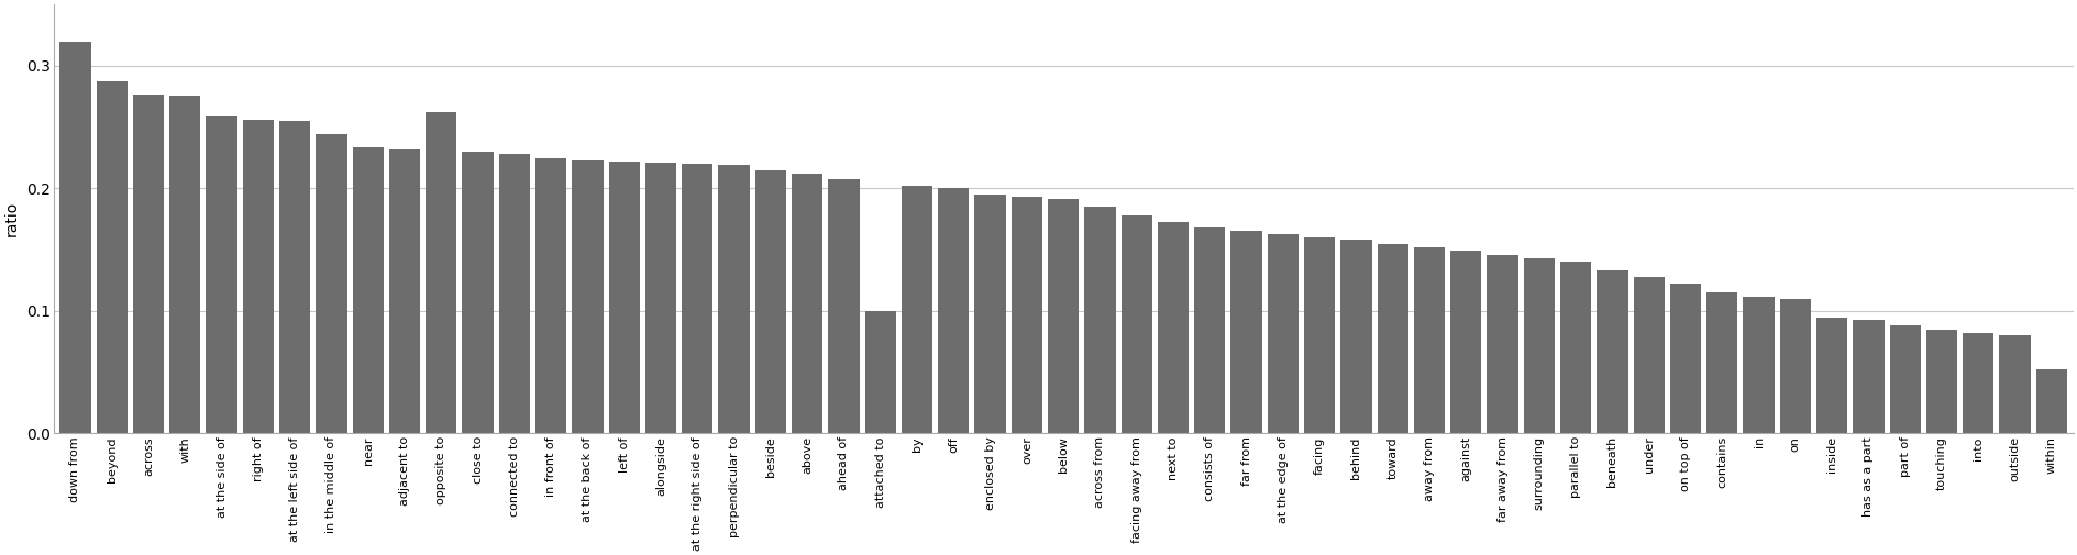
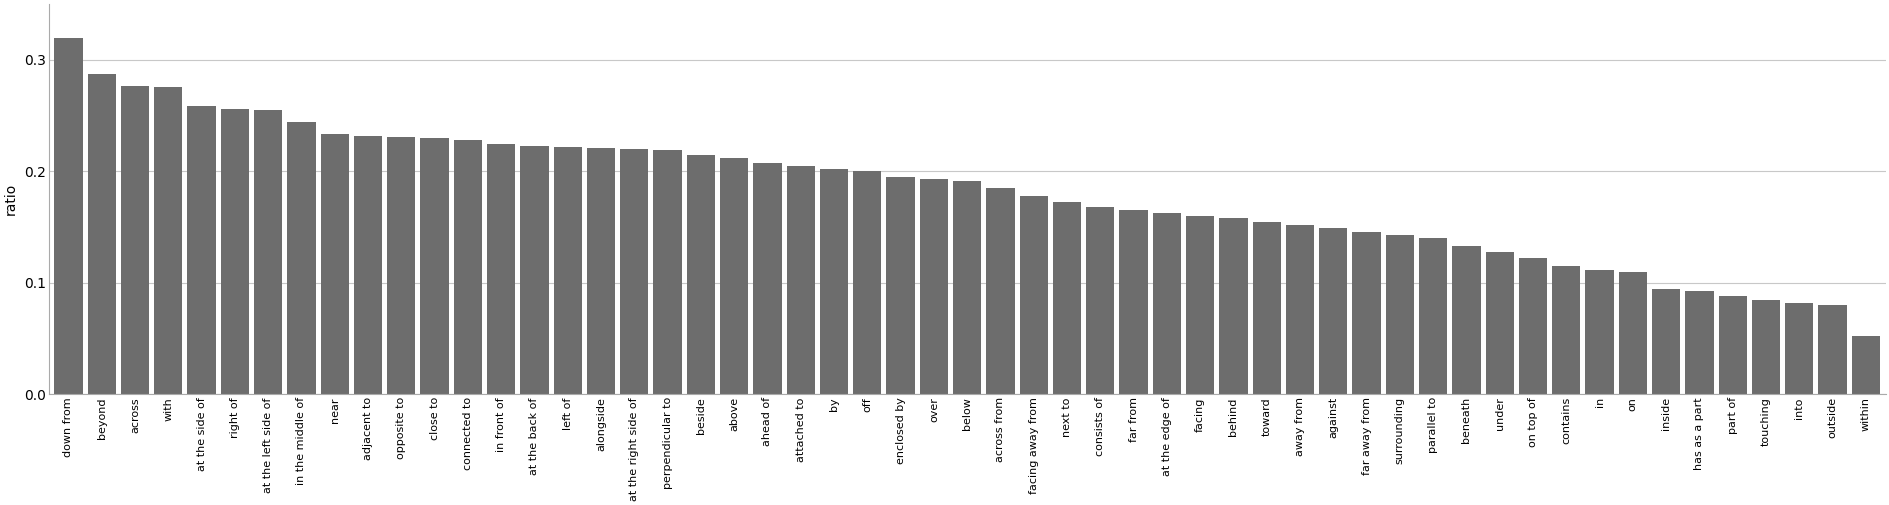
opposite to: 0.262 -> 0.231
attached to: 0.100 -> 0.205
